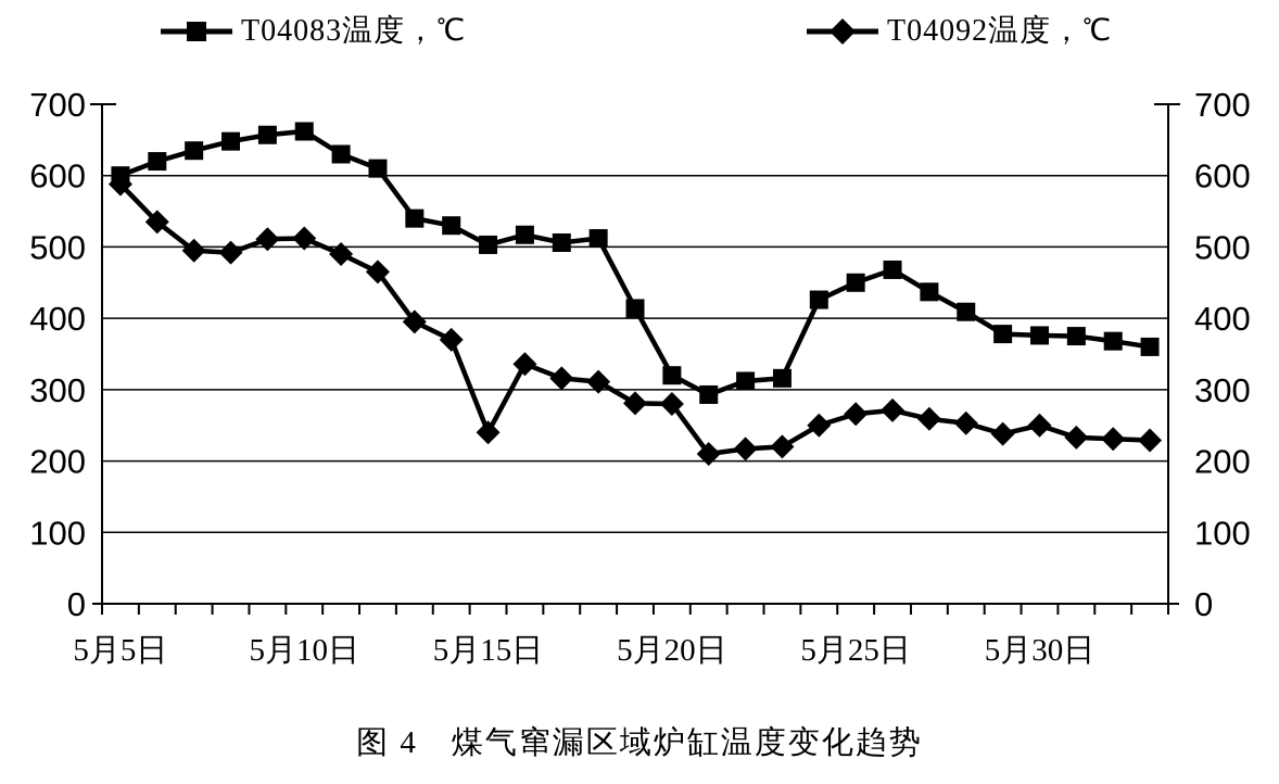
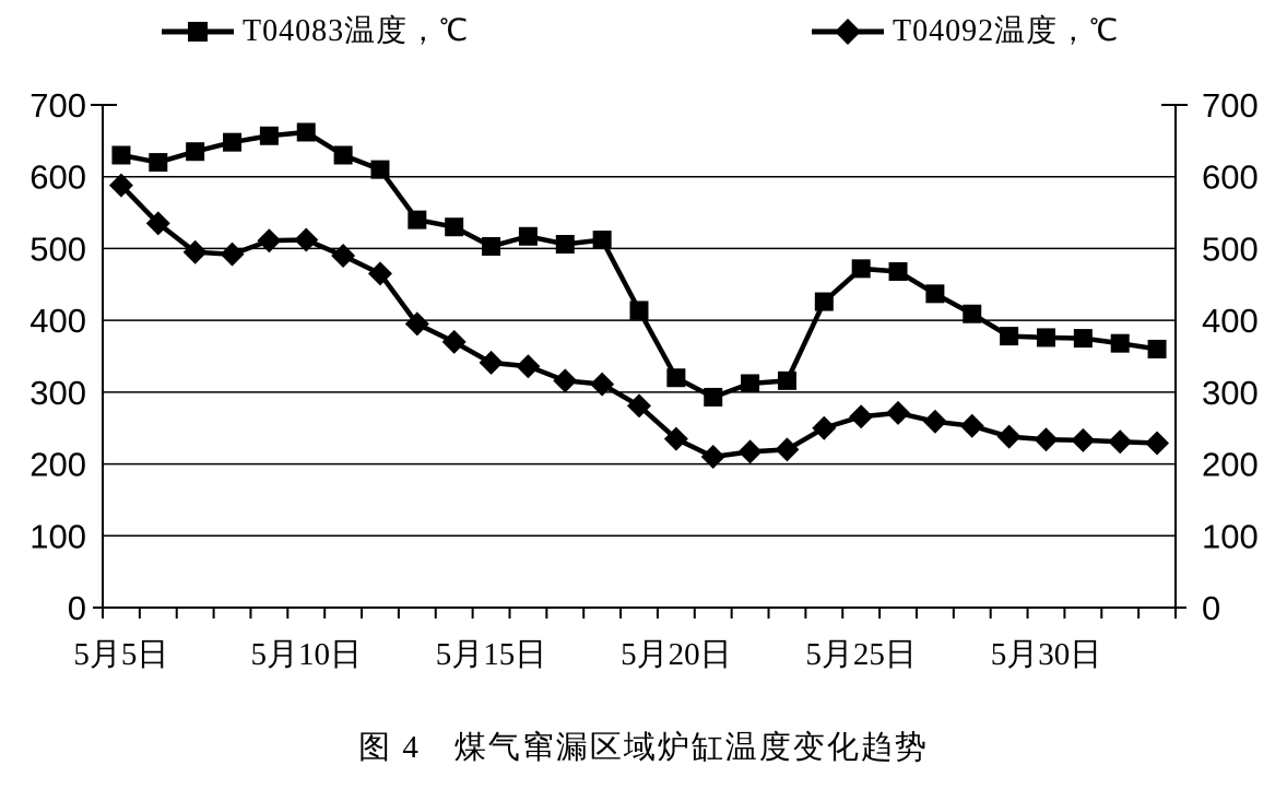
T04083温度，℃/5月5日: 600 -> 630
T04092温度，℃/5月15日: 240 -> 340
T04092温度，℃/5月20日: 280 -> 240
T04083温度，℃/5月25日: 450 -> 470
T04092温度，℃/5月30日: 250 -> 230
